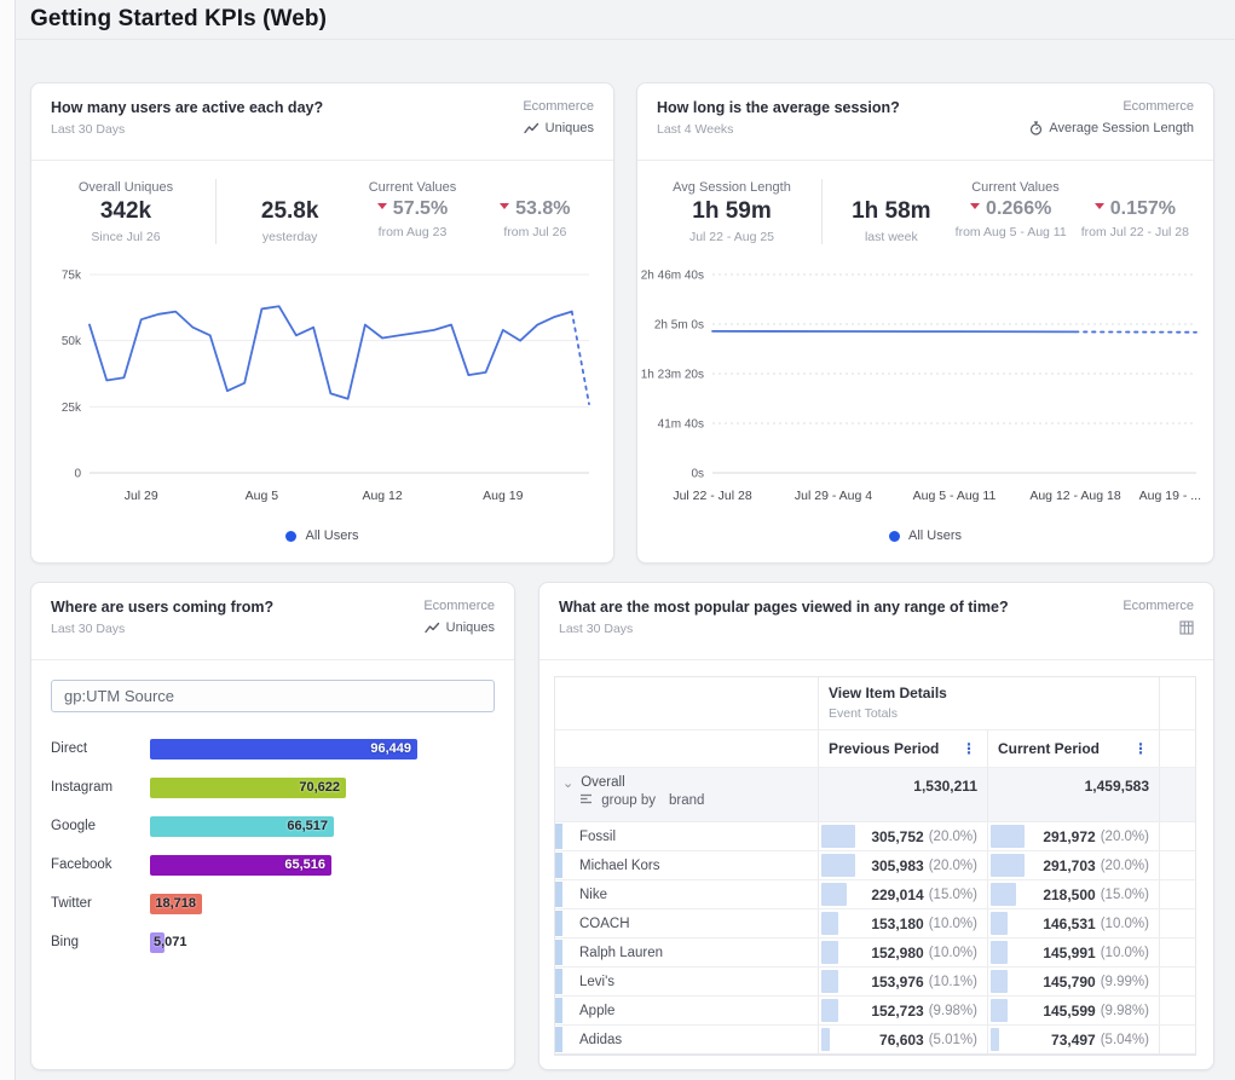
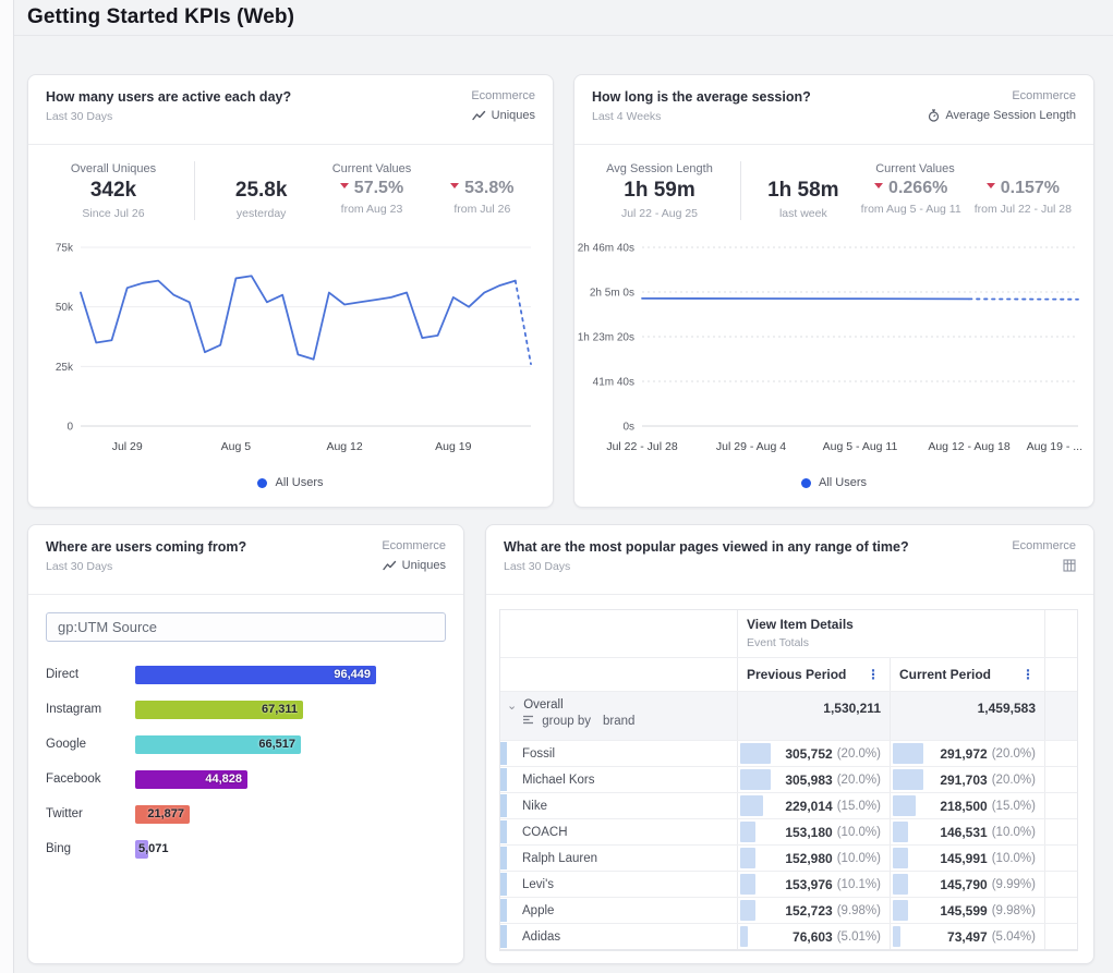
Where are users coming from?/Instagram: 70,622 -> 67,311
Where are users coming from?/Facebook: 65,516 -> 44,828
Where are users coming from?/Twitter: 18,718 -> 21,877
